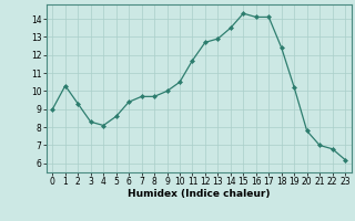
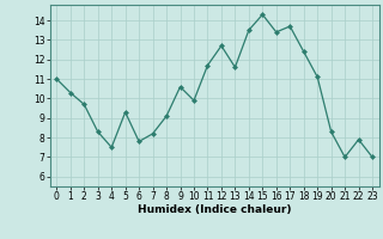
0: 9.0 -> 11.0
2: 9.3 -> 9.7
4: 8.1 -> 7.5
5: 8.6 -> 9.3
6: 9.4 -> 7.8
7: 9.7 -> 8.2
8: 9.7 -> 9.1
9: 10.0 -> 10.6
10: 10.5 -> 9.9
13: 12.9 -> 11.6
16: 14.1 -> 13.4
17: 14.1 -> 13.7
19: 10.2 -> 11.1
20: 7.8 -> 8.3
22: 6.8 -> 7.9
23: 6.2 -> 7.0
